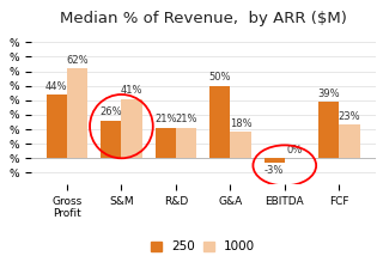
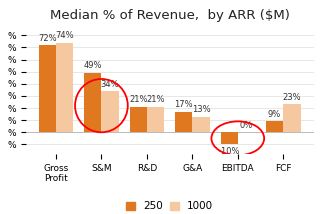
250/Gross Profit: 44% -> 72%
1000/Gross Profit: 62% -> 74%
250/S&M: 26% -> 49%
1000/S&M: 41% -> 34%
250/G&A: 50% -> 17%
1000/G&A: 18% -> 13%
250/EBITDA: -3% -> -10%
250/FCF: 39% -> 9%
